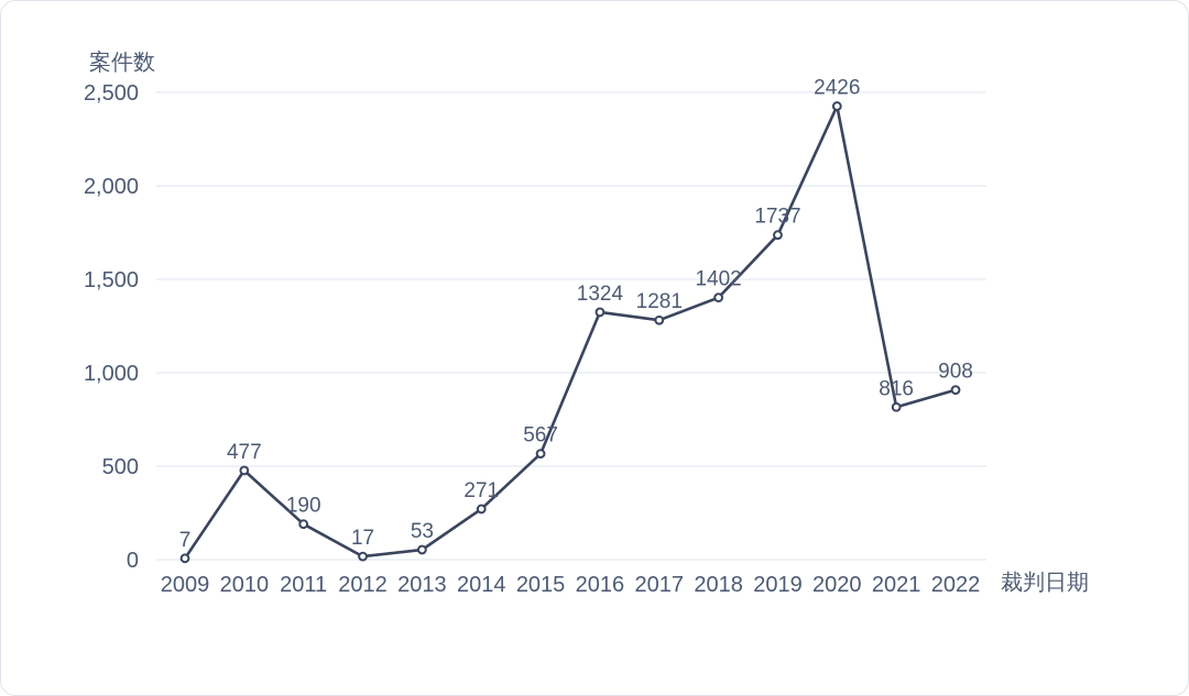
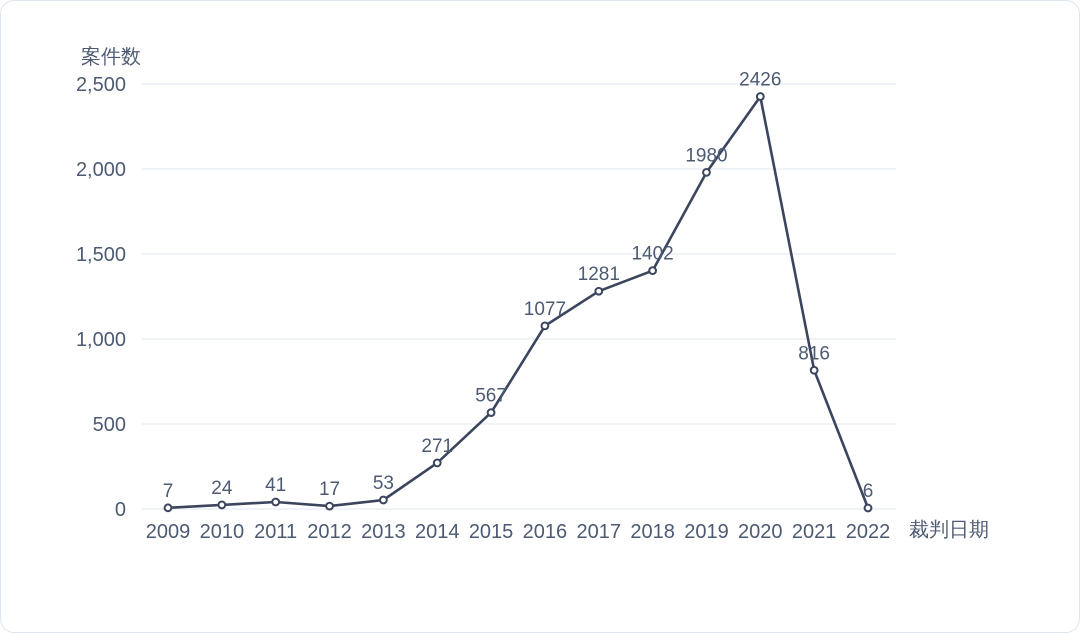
2010: 477 -> 24
2011: 190 -> 41
2016: 1324 -> 1077
2019: 1737 -> 1980
2022: 908 -> 6
